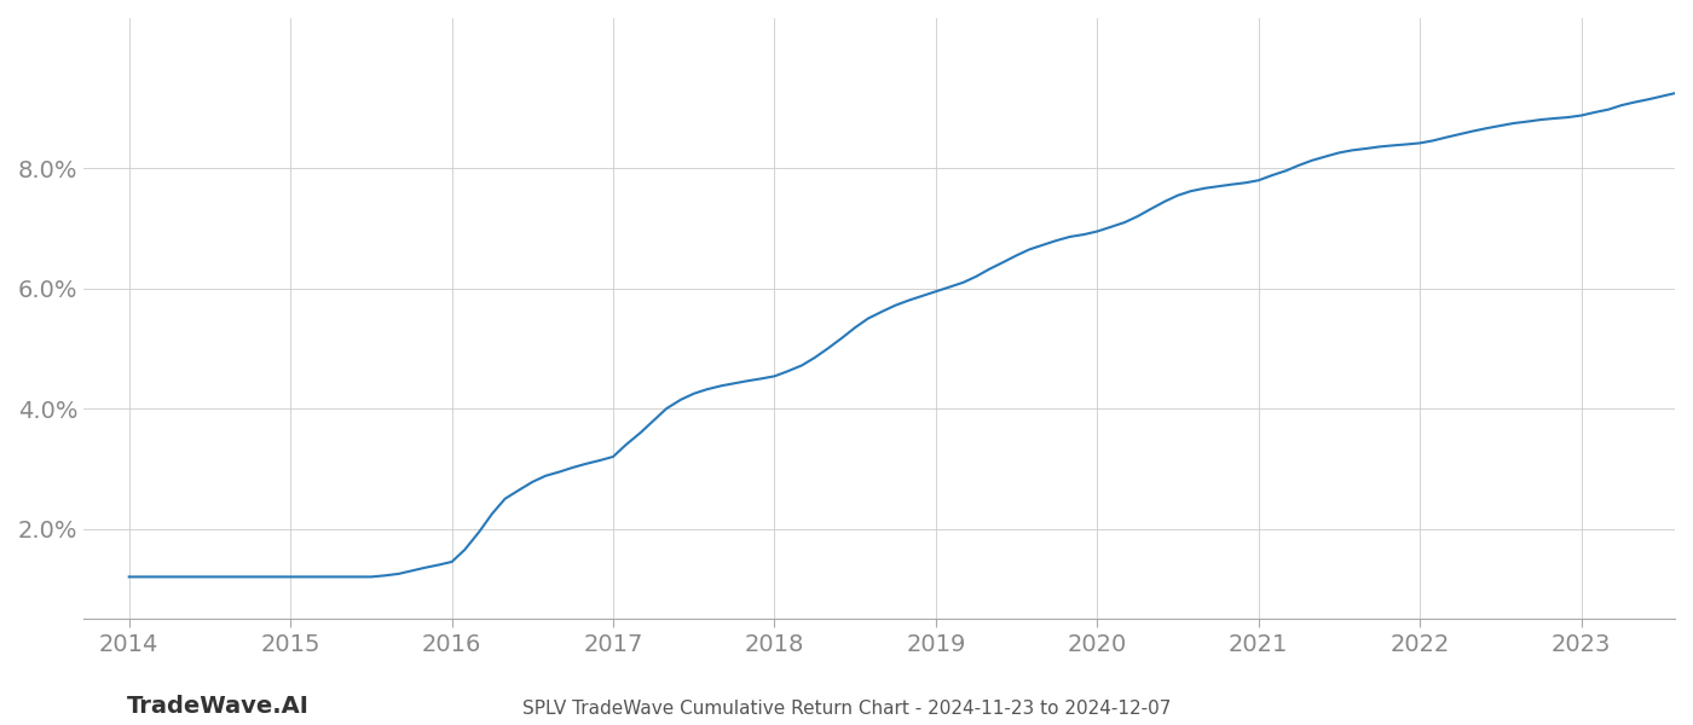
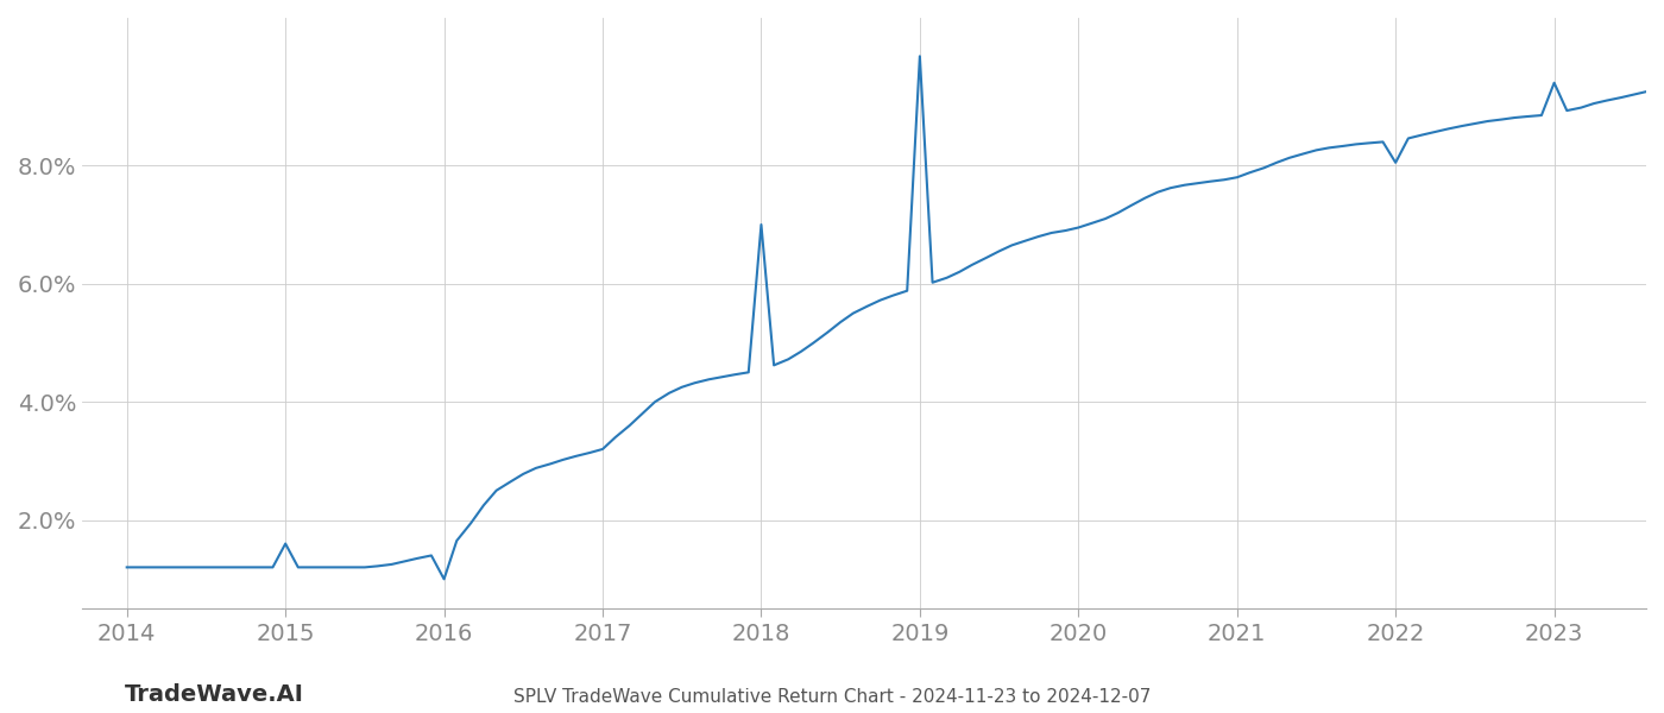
2015: 1.20% -> 1.60%
2016: 1.45% -> 1.00%
2018: 4.54% -> 7.00%
2019: 5.95% -> 9.85%
2022: 8.42% -> 8.05%
2023: 8.88% -> 9.40%
